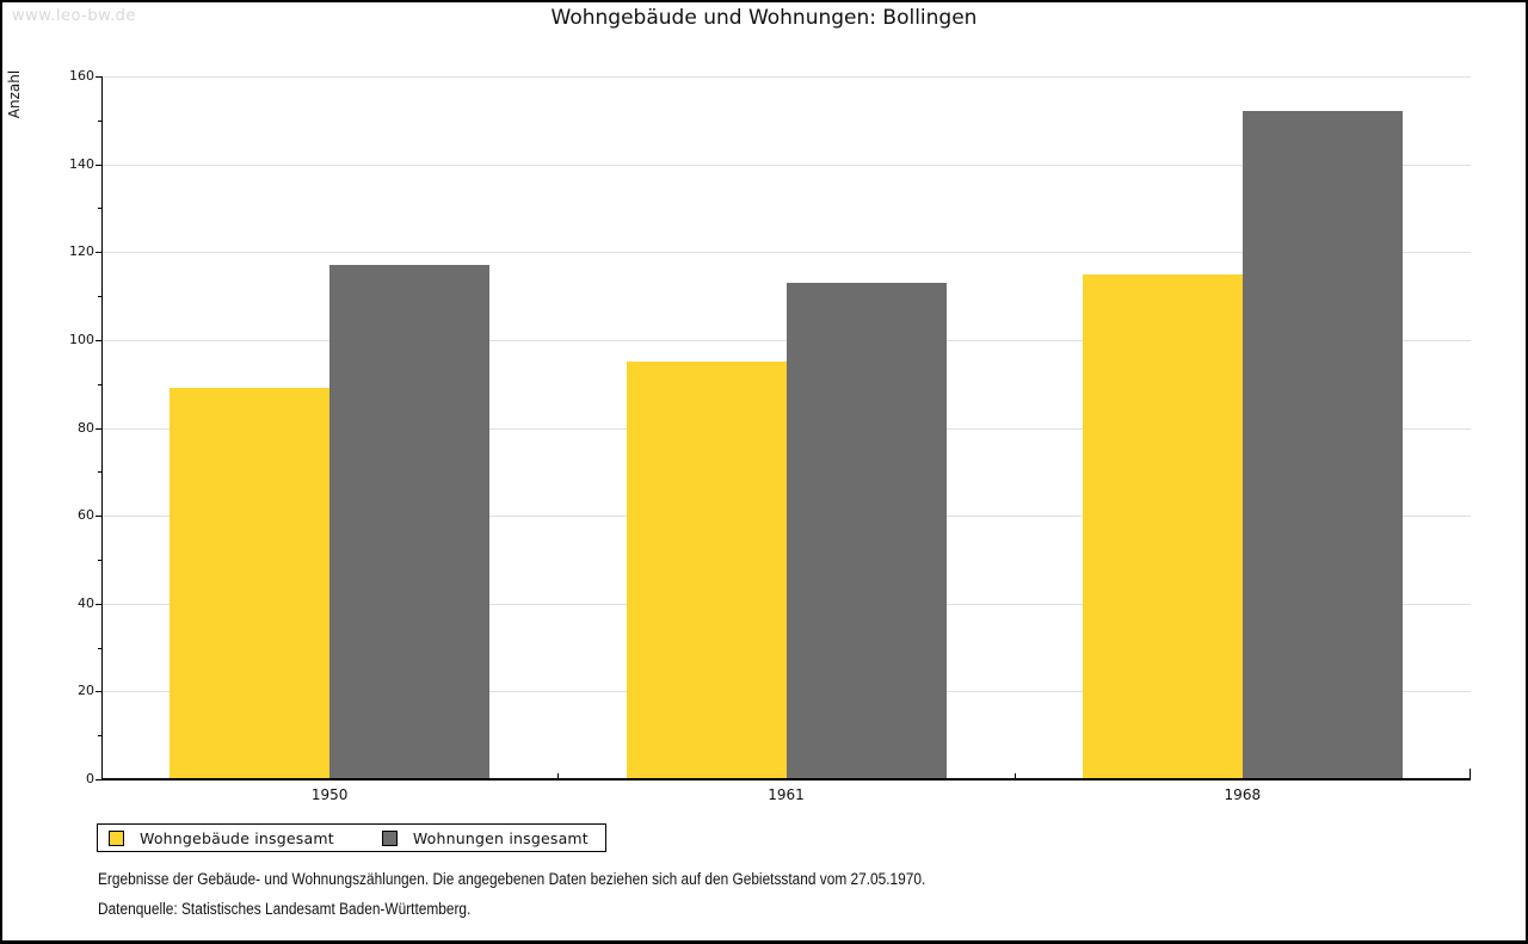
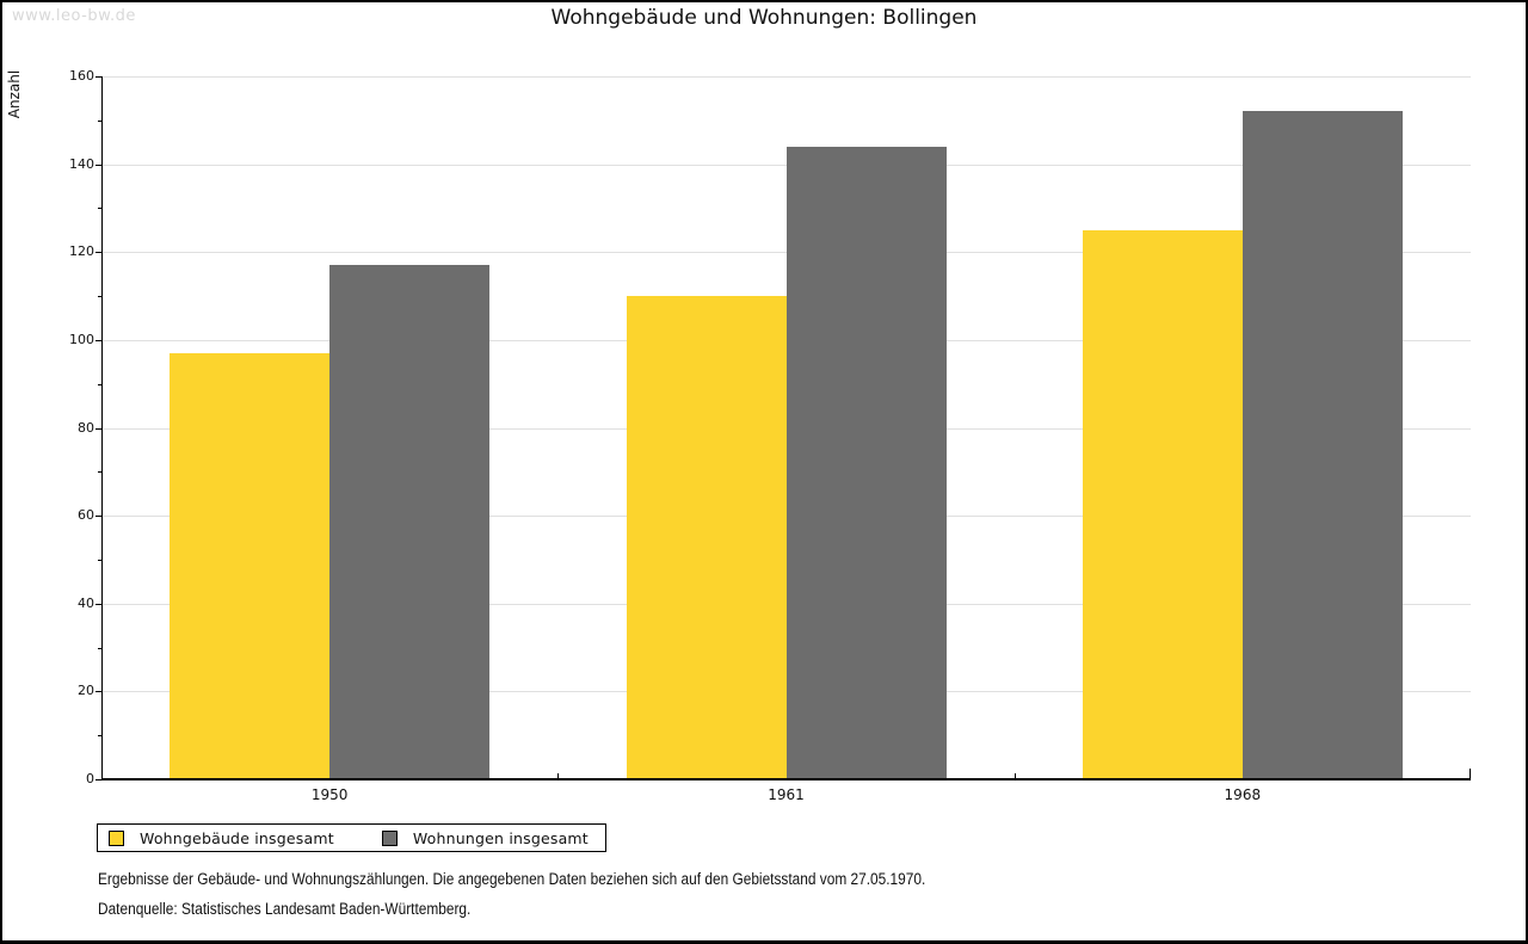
Wohngebäude insgesamt/1950: 89 -> 97
Wohngebäude insgesamt/1961: 95 -> 110
Wohnungen insgesamt/1961: 113 -> 144
Wohngebäude insgesamt/1968: 115 -> 125
